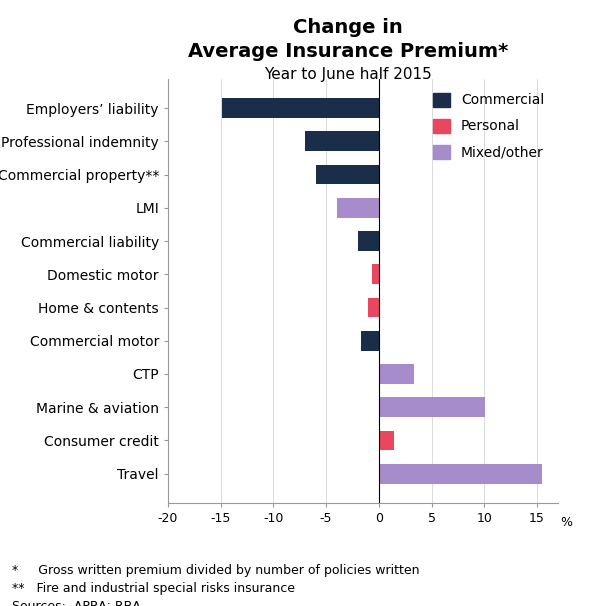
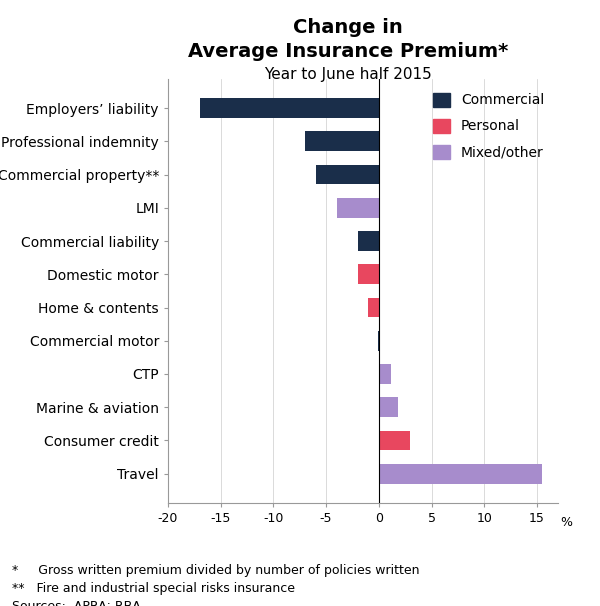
Employers’ liability: -14.9 -> -17.0
Domestic motor: -0.6 -> -2.0
Commercial motor: -1.7 -> -0.1
CTP: 3.3 -> 1.2
Marine & aviation: 10.1 -> 1.8
Consumer credit: 1.4 -> 3.0
